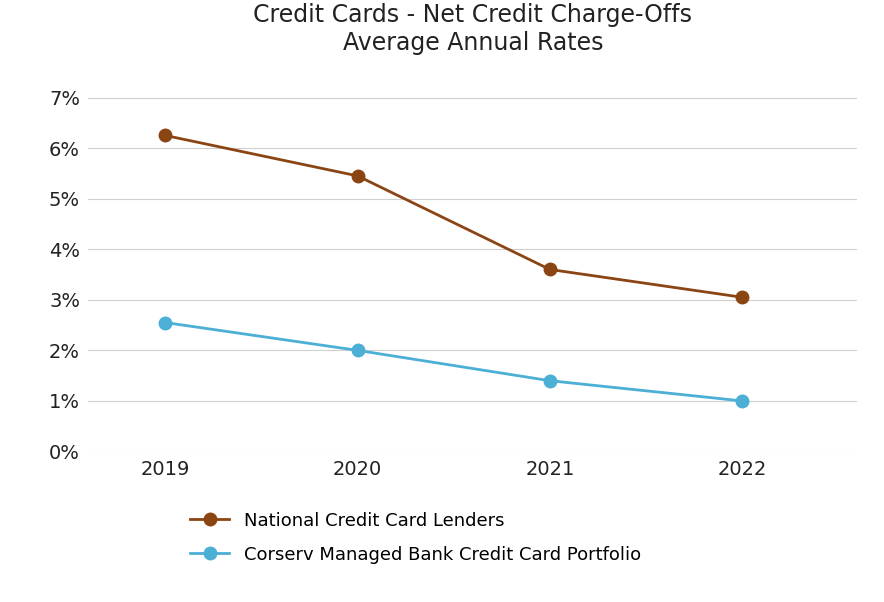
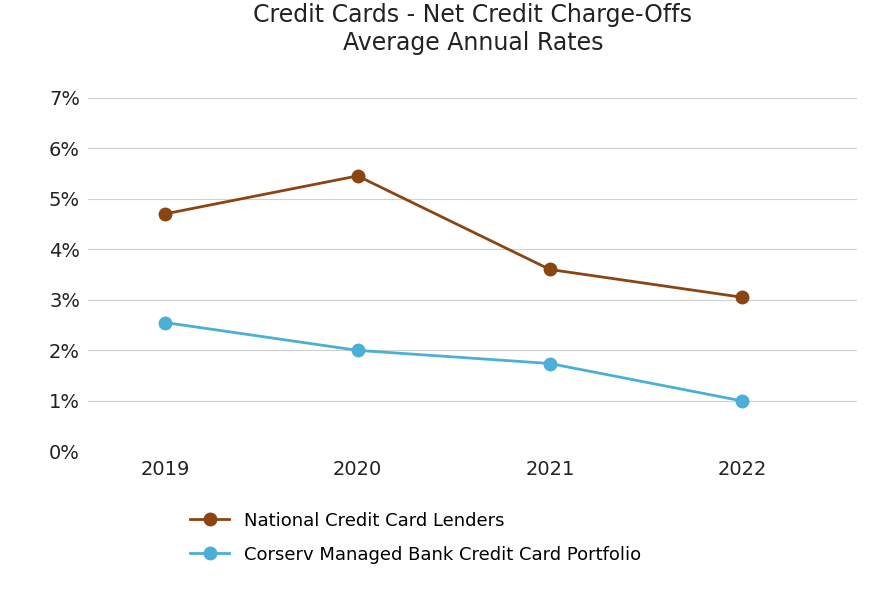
National Credit Card Lenders/2019: 6.25% -> 4.70%
Corserv Managed Bank Credit Card Portfolio/2021: 1.40% -> 1.74%
